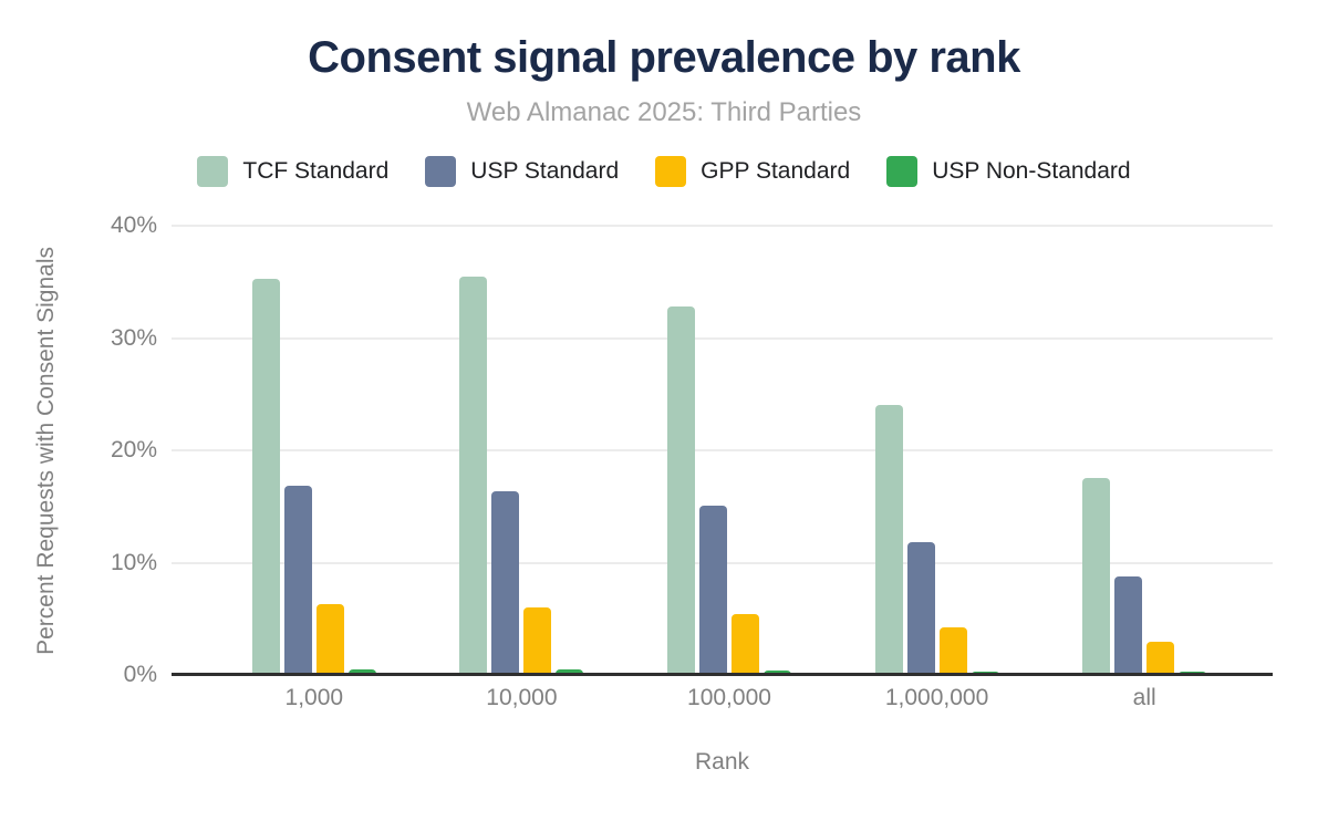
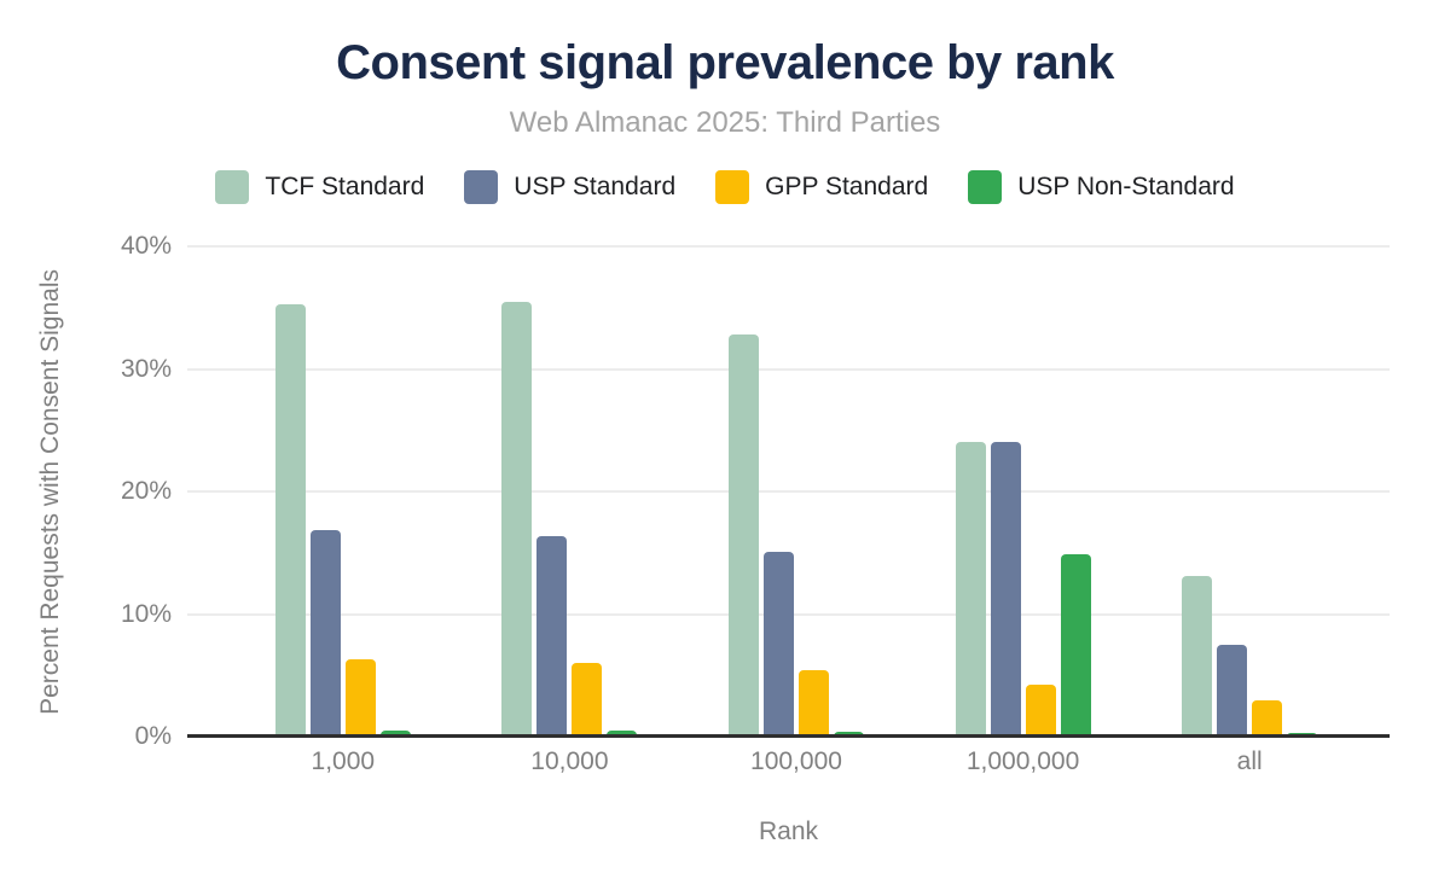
USP Standard/1,000,000: 11.8% -> 24.0%
USP Non-Standard/1,000,000: 0.3% -> 14.9%
TCF Standard/all: 17.5% -> 13.1%
USP Standard/all: 8.8% -> 7.5%
